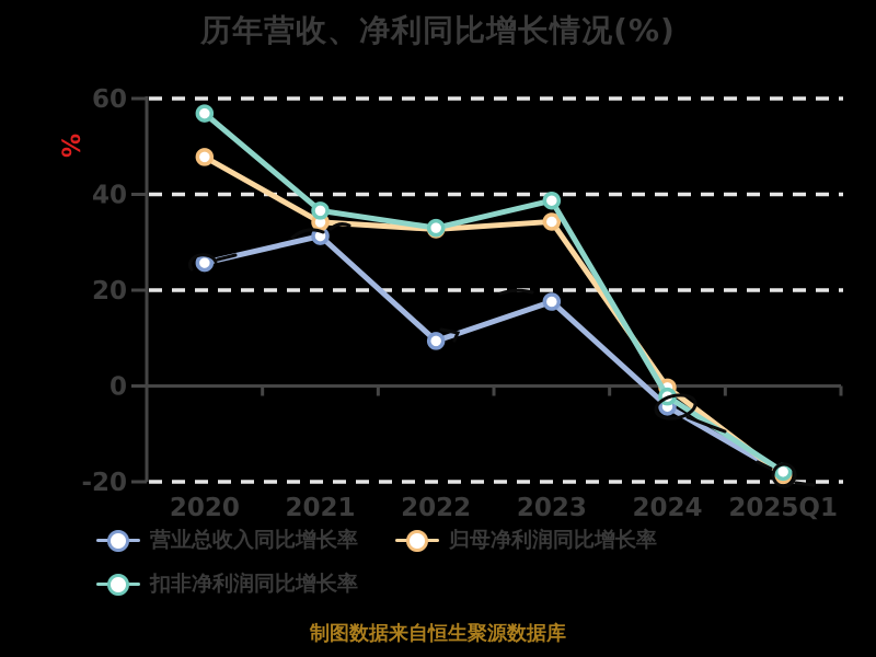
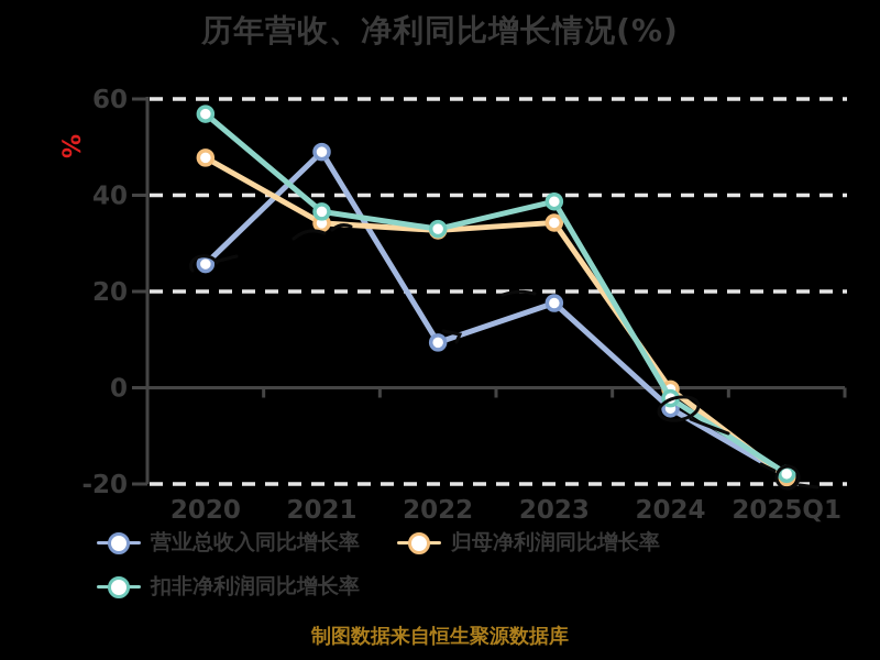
营业总收入同比增长率/2021: 31 -> 49
